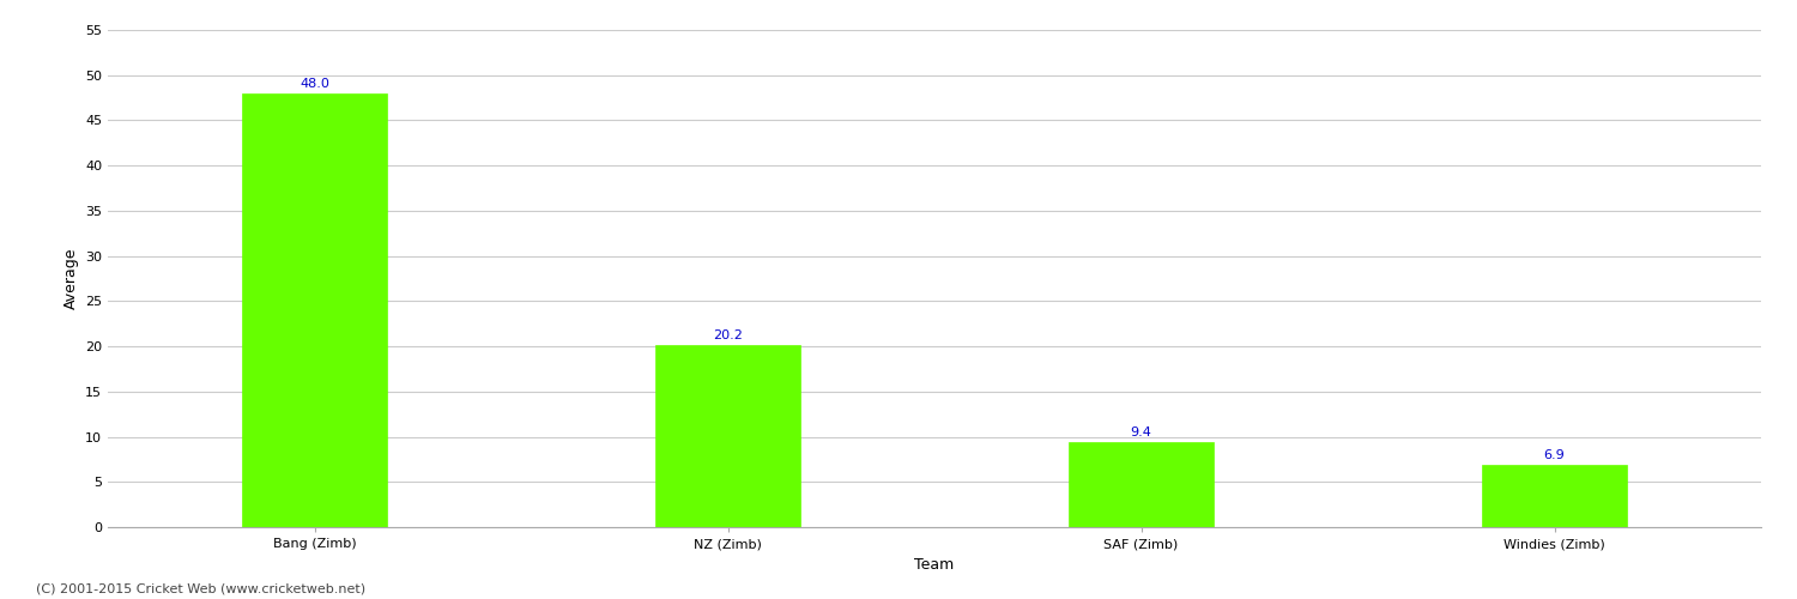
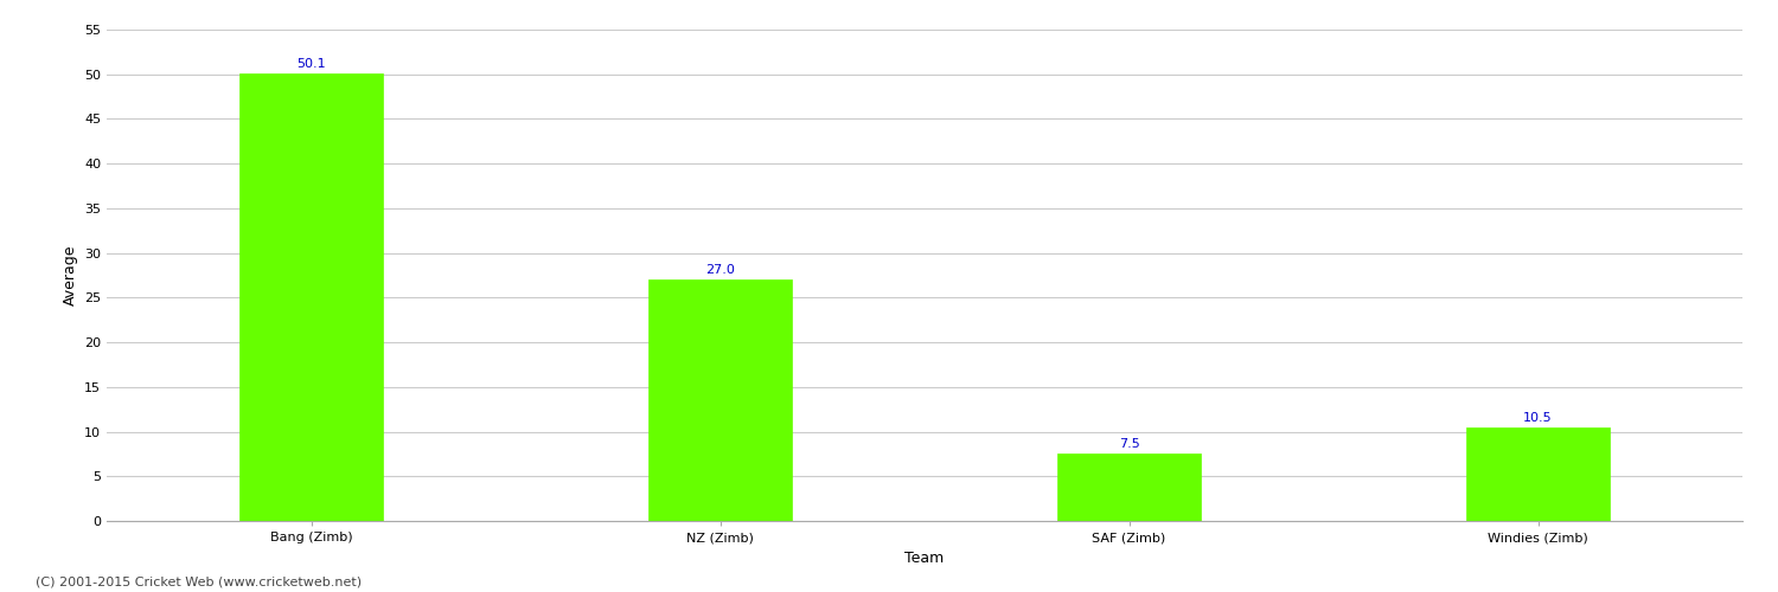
Bang (Zimb): 48.0 -> 50.1
NZ (Zimb): 20.2 -> 27.0
SAF (Zimb): 9.4 -> 7.5
Windies (Zimb): 6.9 -> 10.5
